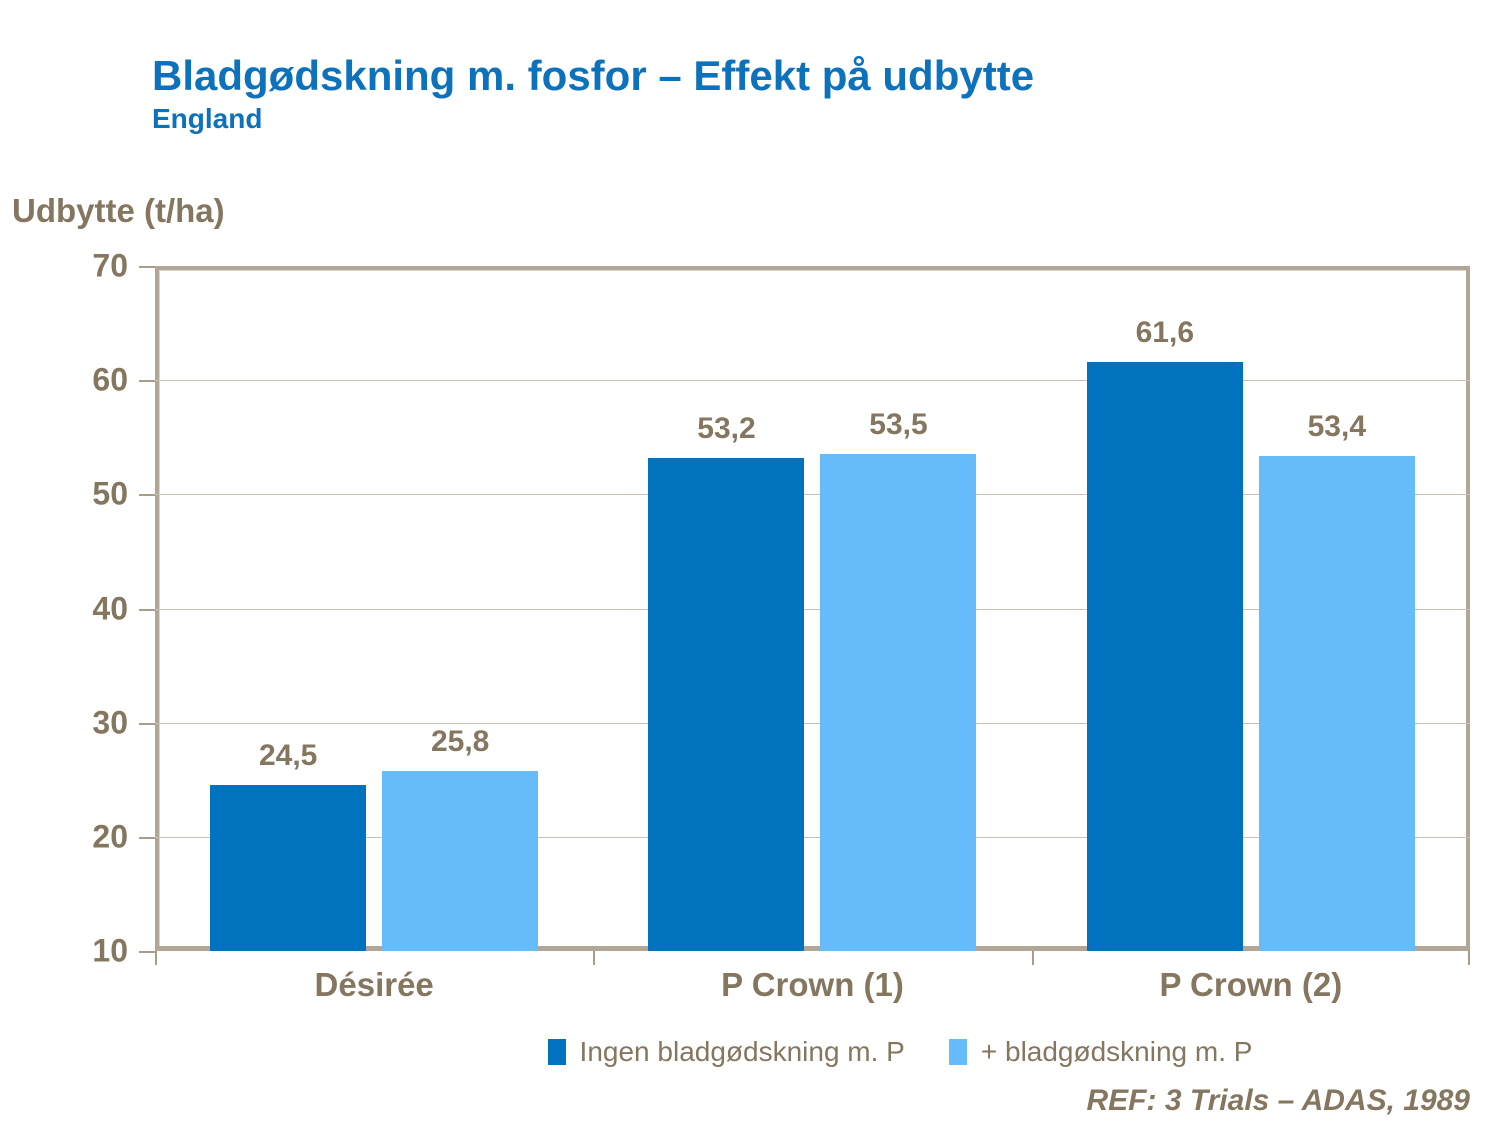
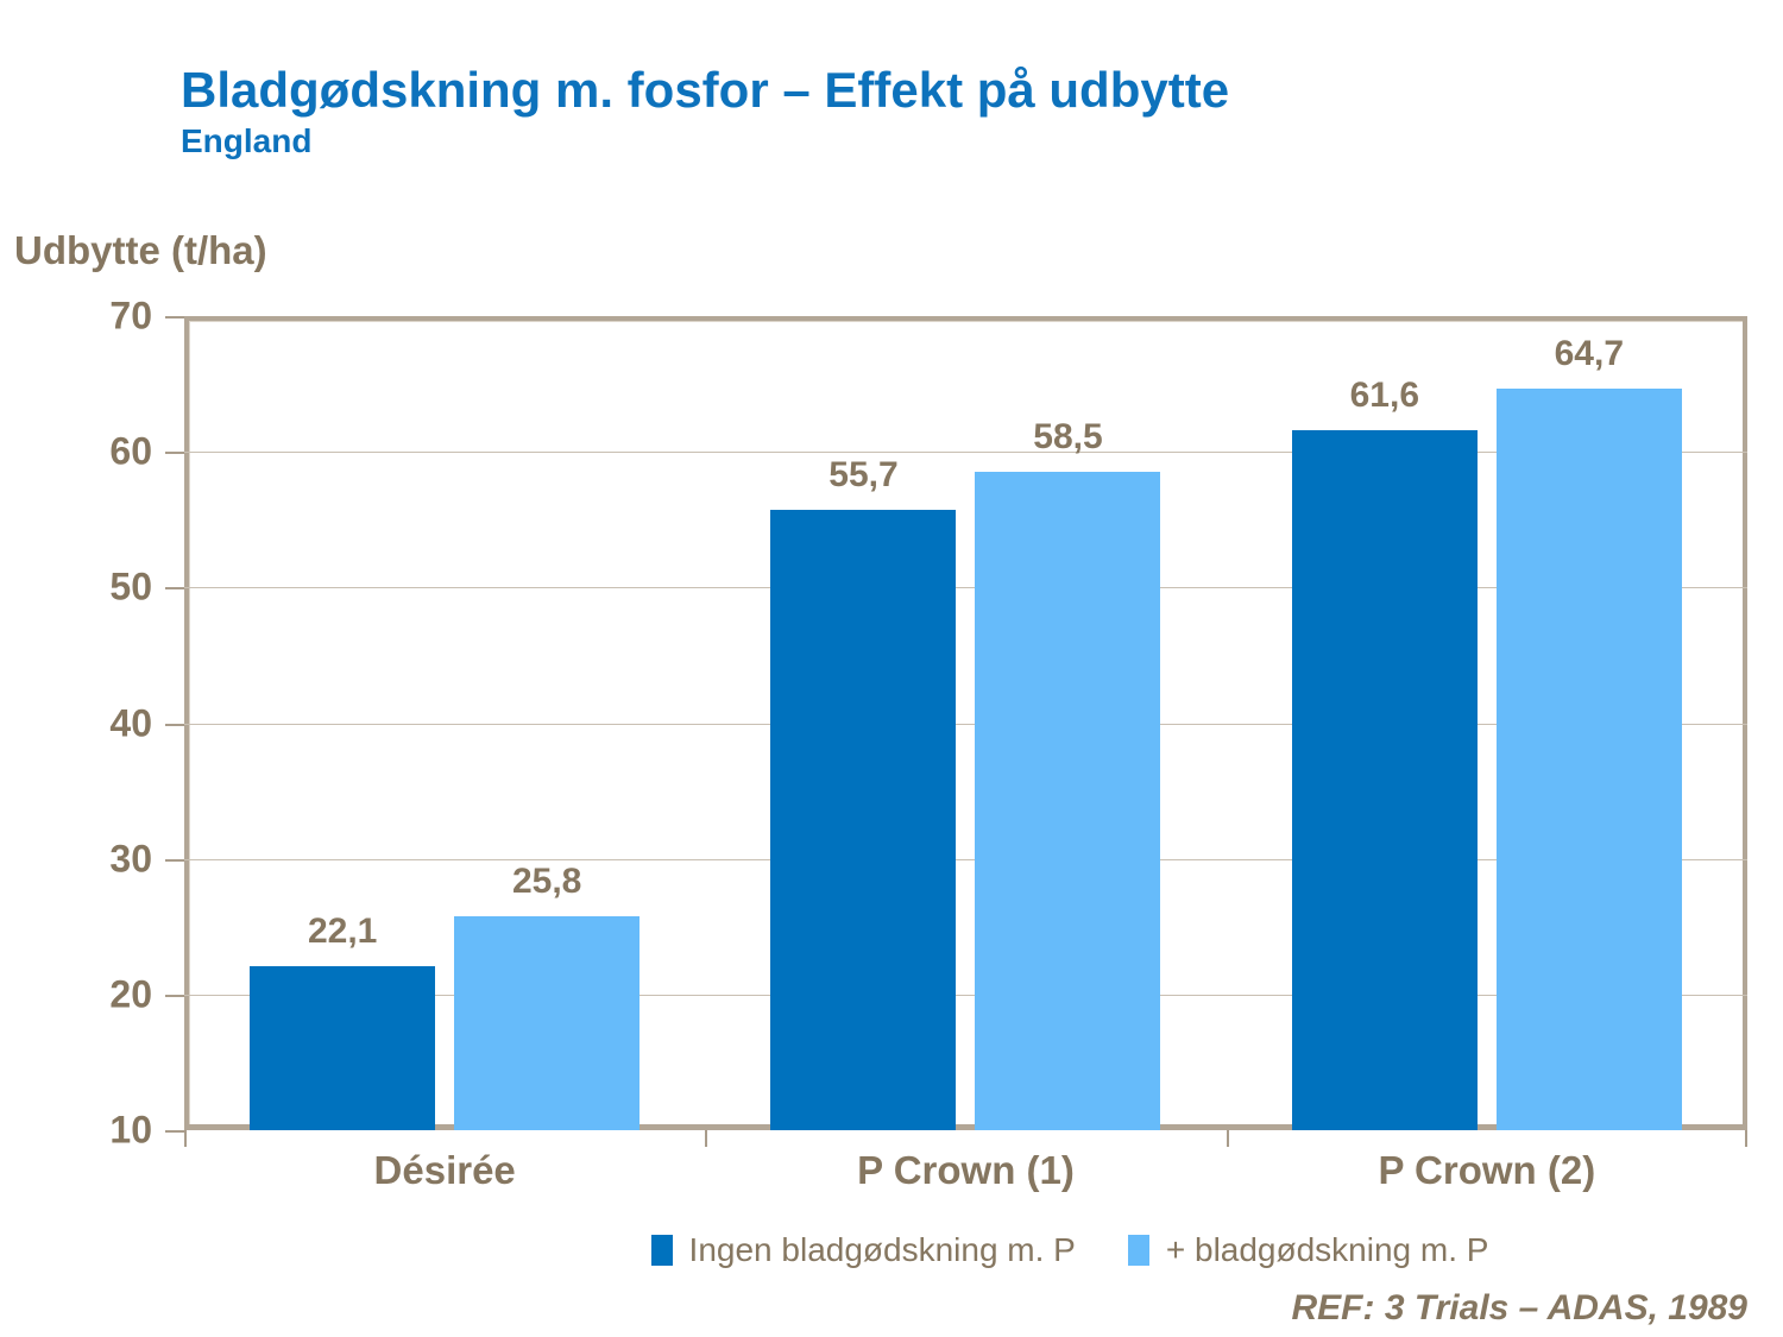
Ingen bladgødskning m. P/Désirée: 24,5 -> 22,1
Ingen bladgødskning m. P/P Crown (1): 53,2 -> 55,7
+ bladgødskning m. P/P Crown (1): 53,5 -> 58,5
+ bladgødskning m. P/P Crown (2): 53,4 -> 64,7
